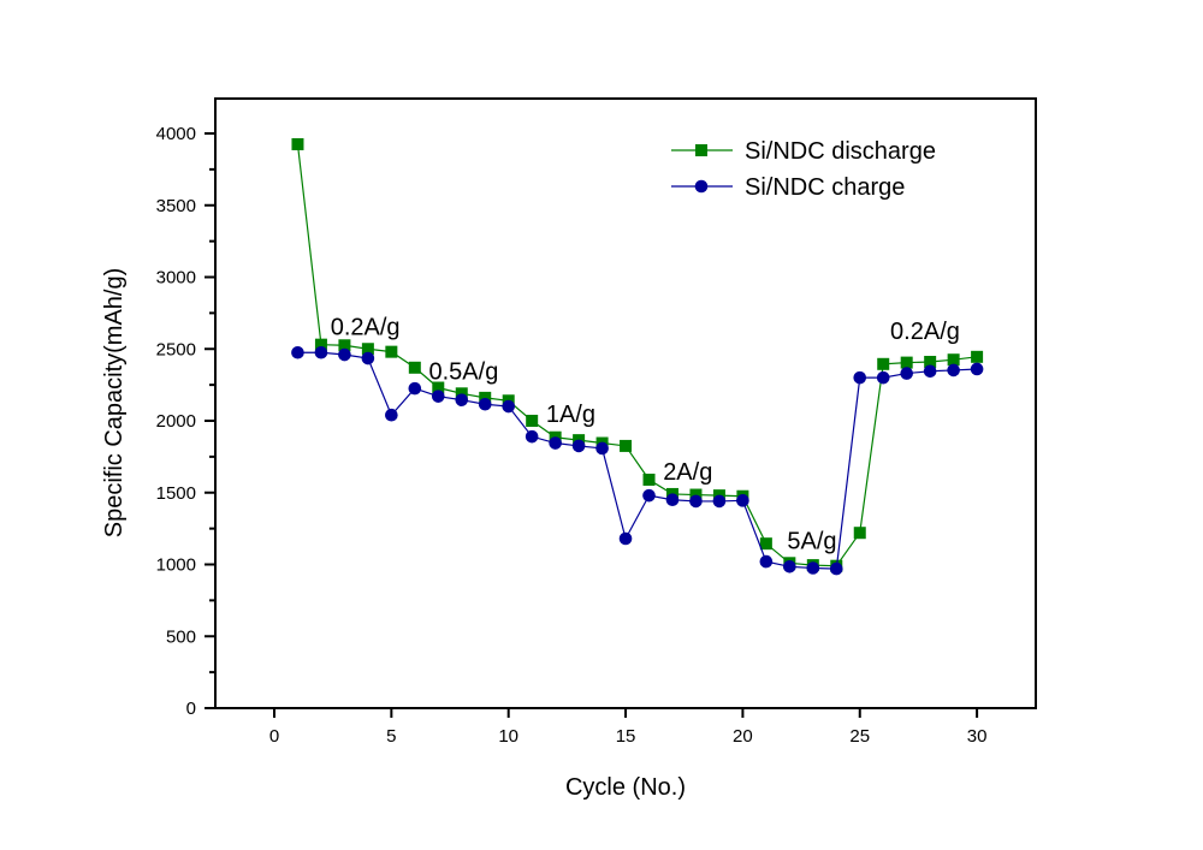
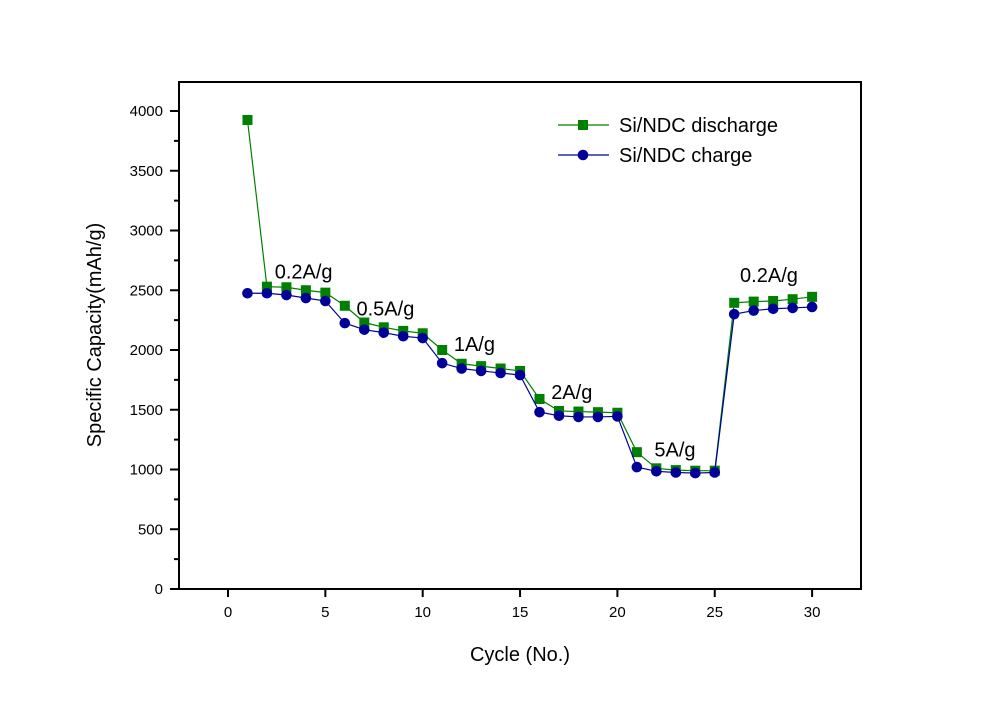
Si/NDC charge/5: 2040 -> 2410
Si/NDC charge/15: 1180 -> 1790
Si/NDC discharge/25: 1220 -> 990
Si/NDC charge/25: 2300 -> 980
